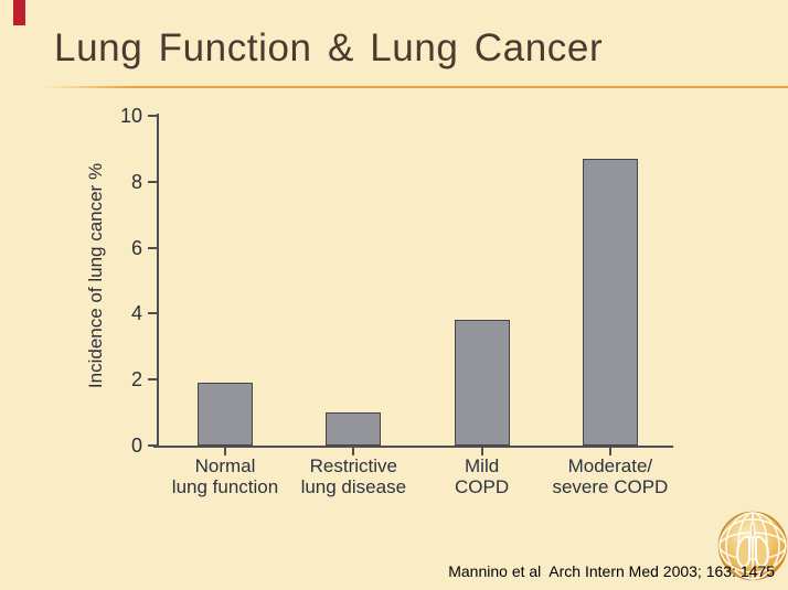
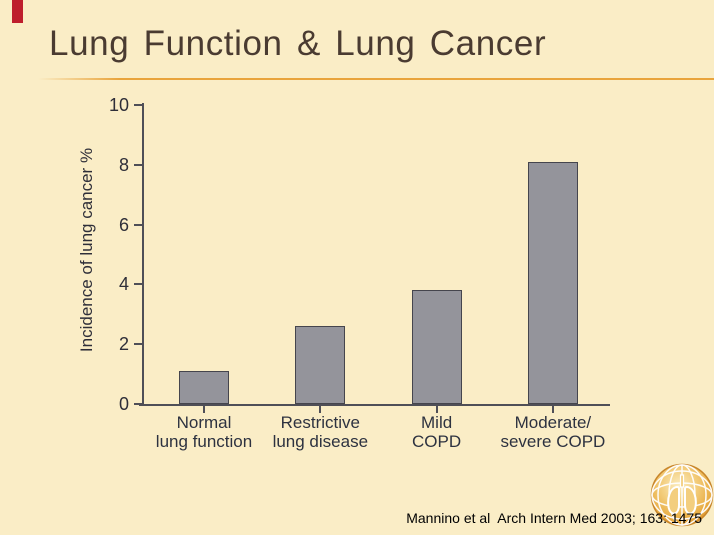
Normal lung function: 1.9 -> 1.1
Restrictive lung disease: 1.0 -> 2.6
Moderate/ severe COPD: 8.7 -> 8.1
